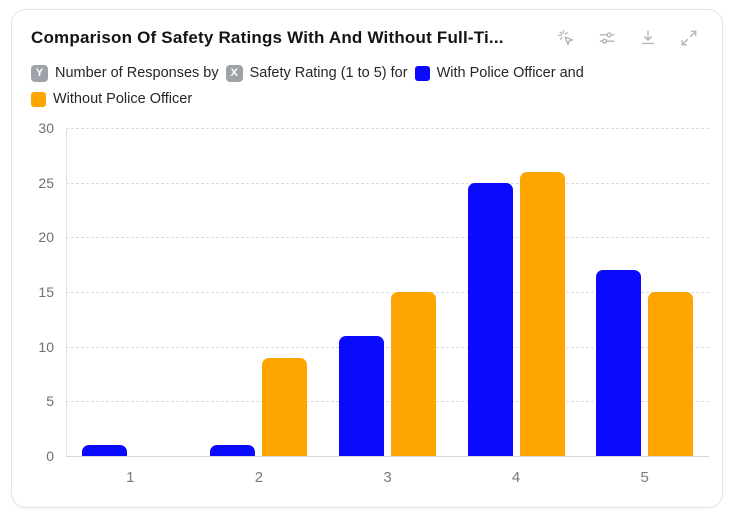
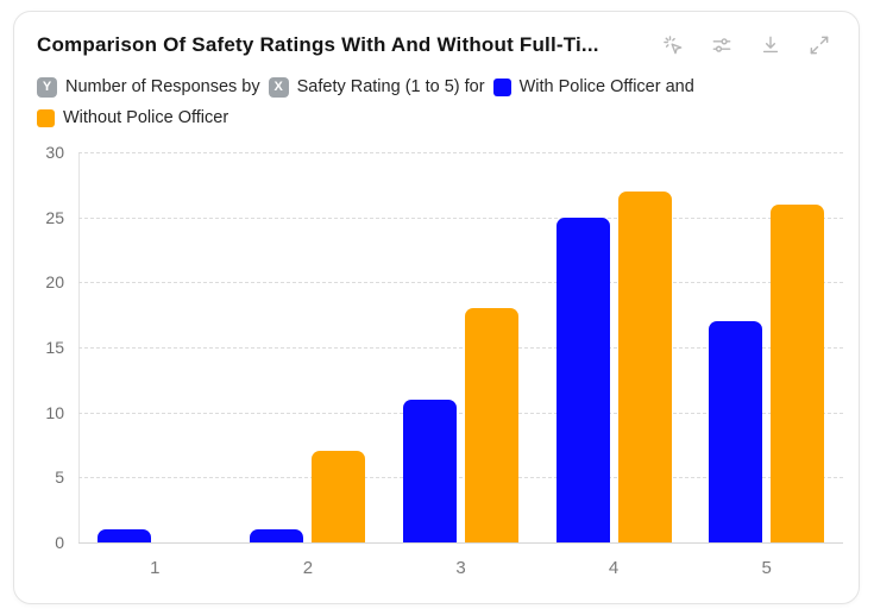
Without Police Officer/2: 9 -> 7
Without Police Officer/3: 15 -> 18
Without Police Officer/4: 26 -> 27
Without Police Officer/5: 15 -> 26
